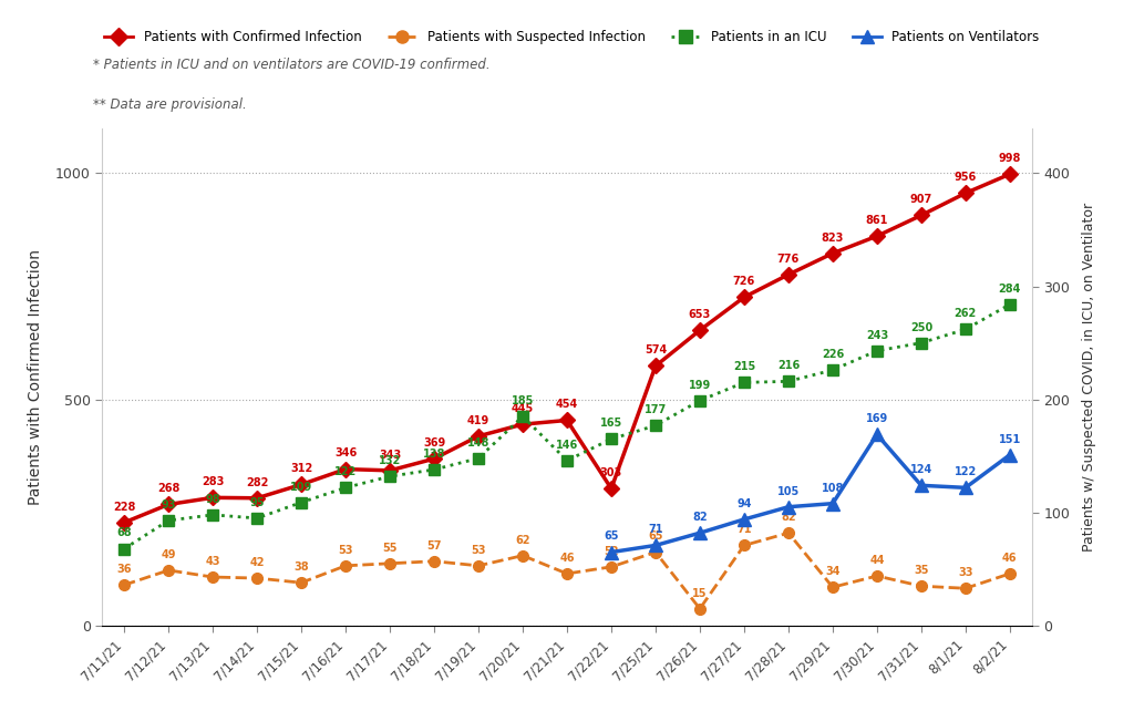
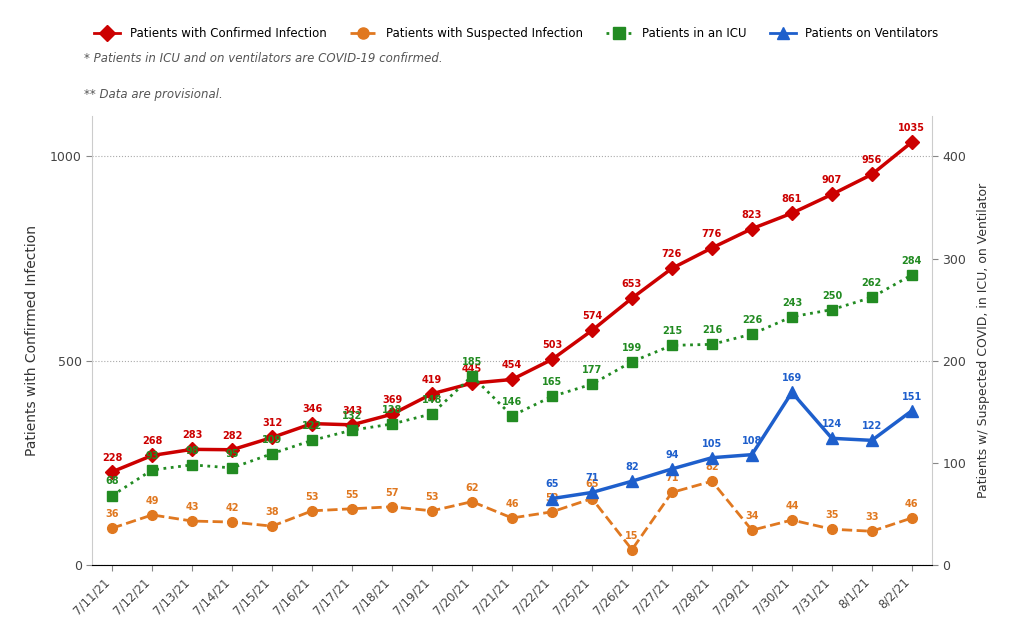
Patients with Confirmed Infection/7/22/21: 303 -> 503
Patients with Confirmed Infection/8/2/21: 998 -> 1035
